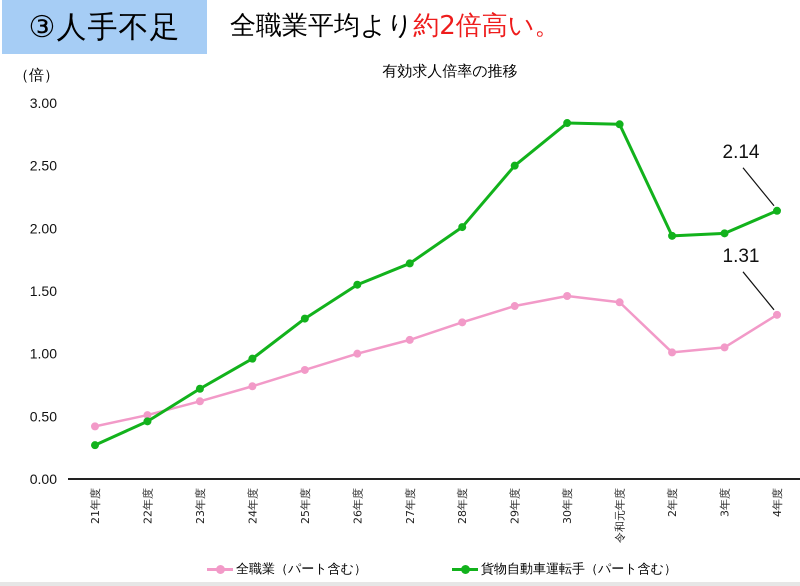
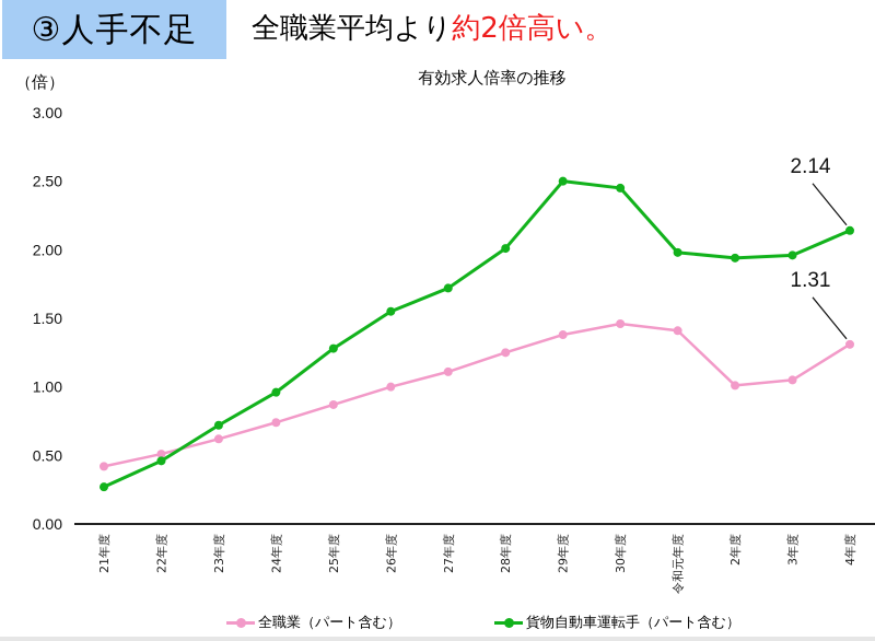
貨物自動車運転手（パート含む）/30年度: 2.84 -> 2.45
貨物自動車運転手（パート含む）/令和元年度: 2.83 -> 1.98
